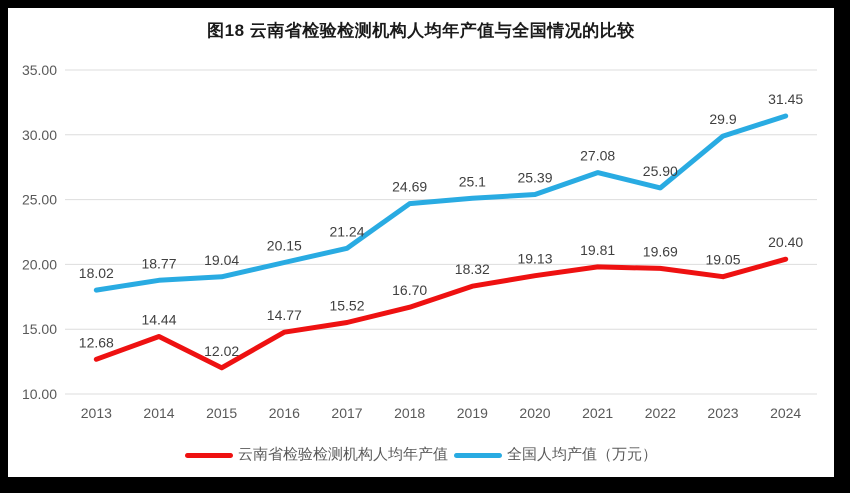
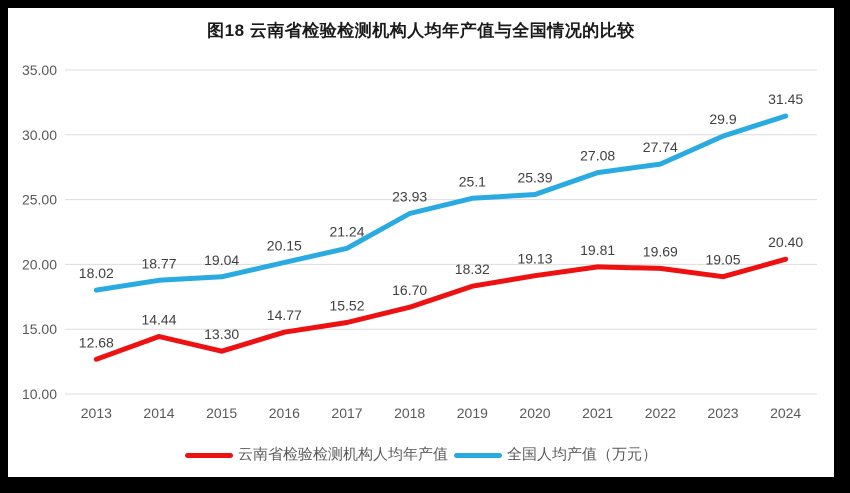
云南省检验检测机构人均年产值/2015: 12.02 -> 13.30
全国人均产值（万元）/2018: 24.69 -> 23.93
全国人均产值（万元）/2022: 25.90 -> 27.74
